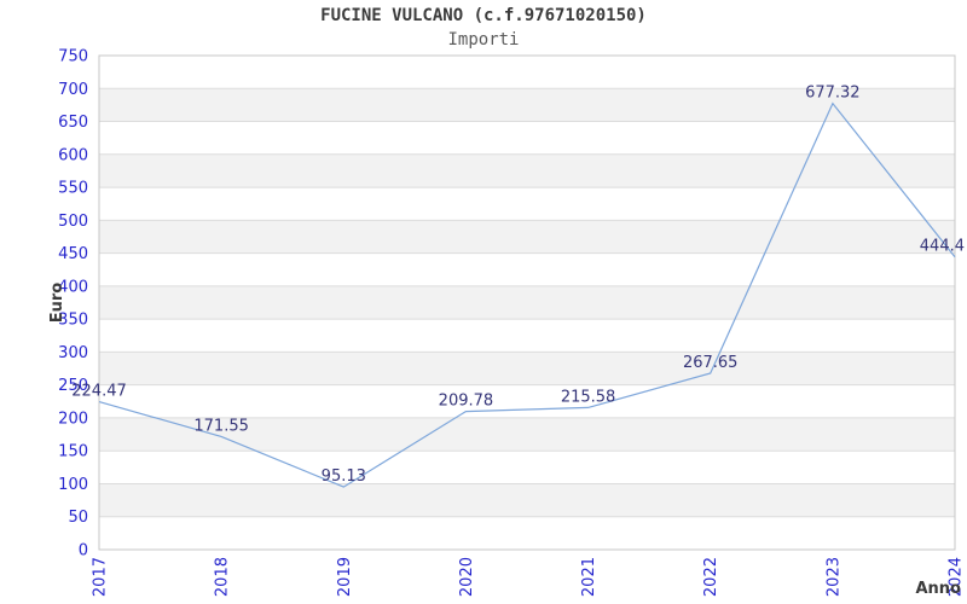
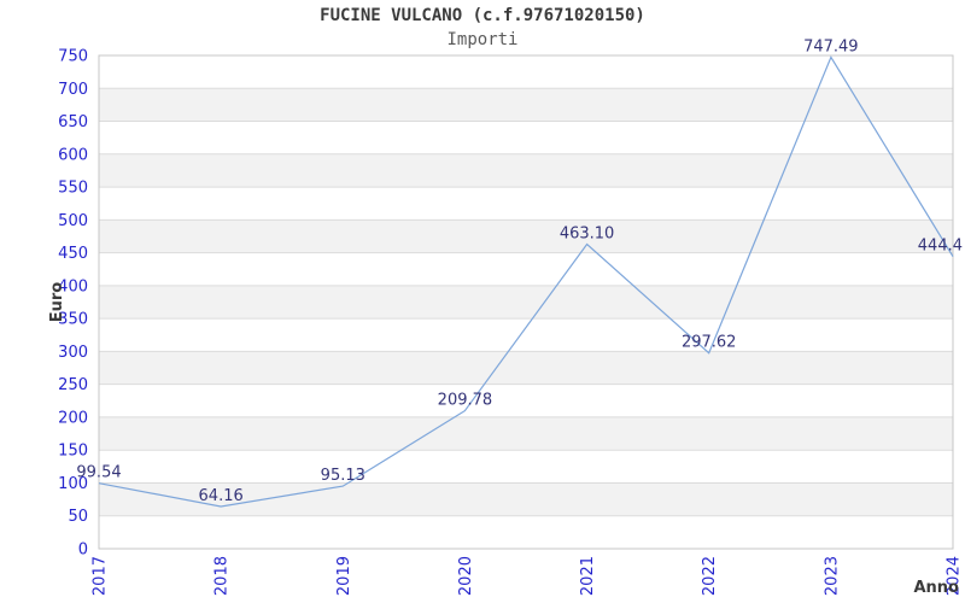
2017: 224.47 -> 99.54
2018: 171.55 -> 64.16
2021: 215.58 -> 463.10
2022: 267.65 -> 297.62
2023: 677.32 -> 747.49
